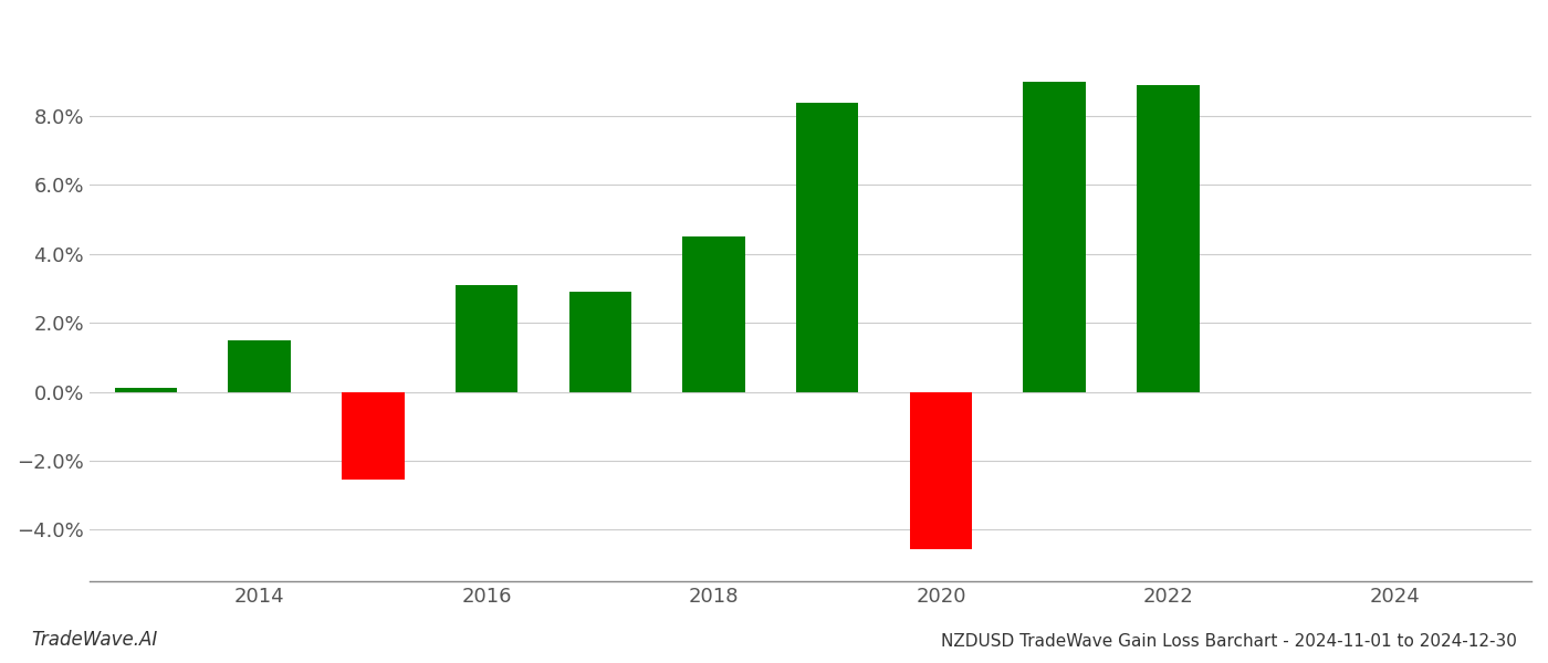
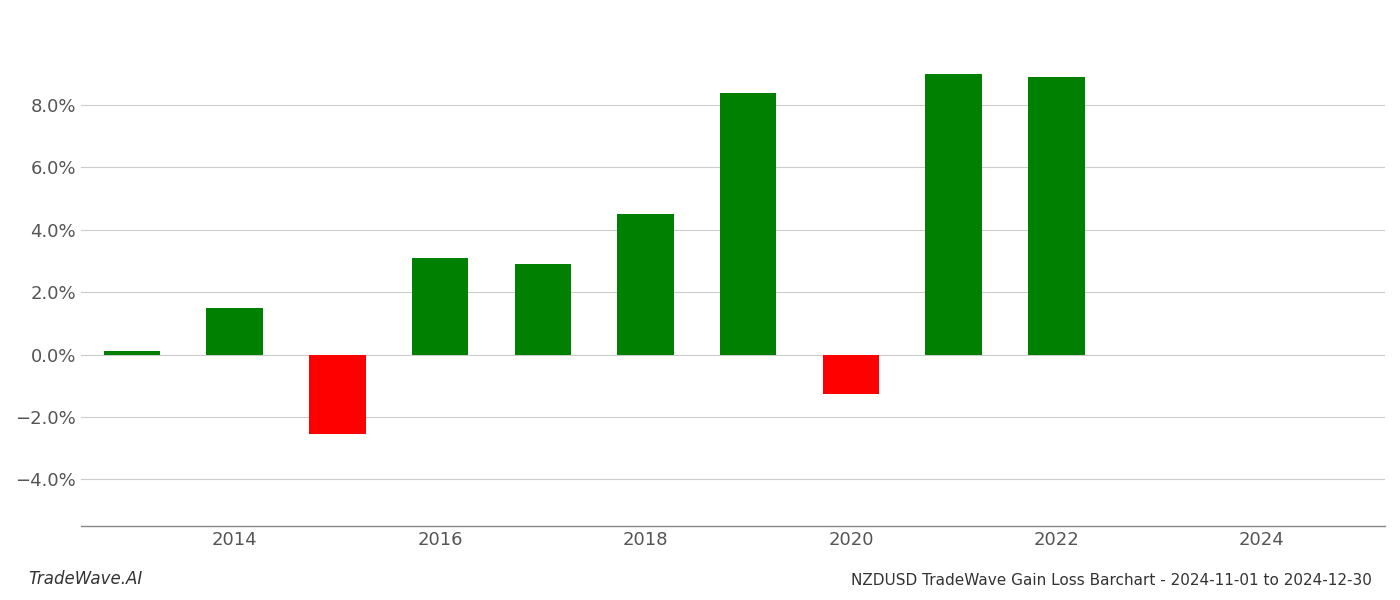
2020: -4.55% -> -1.25%
